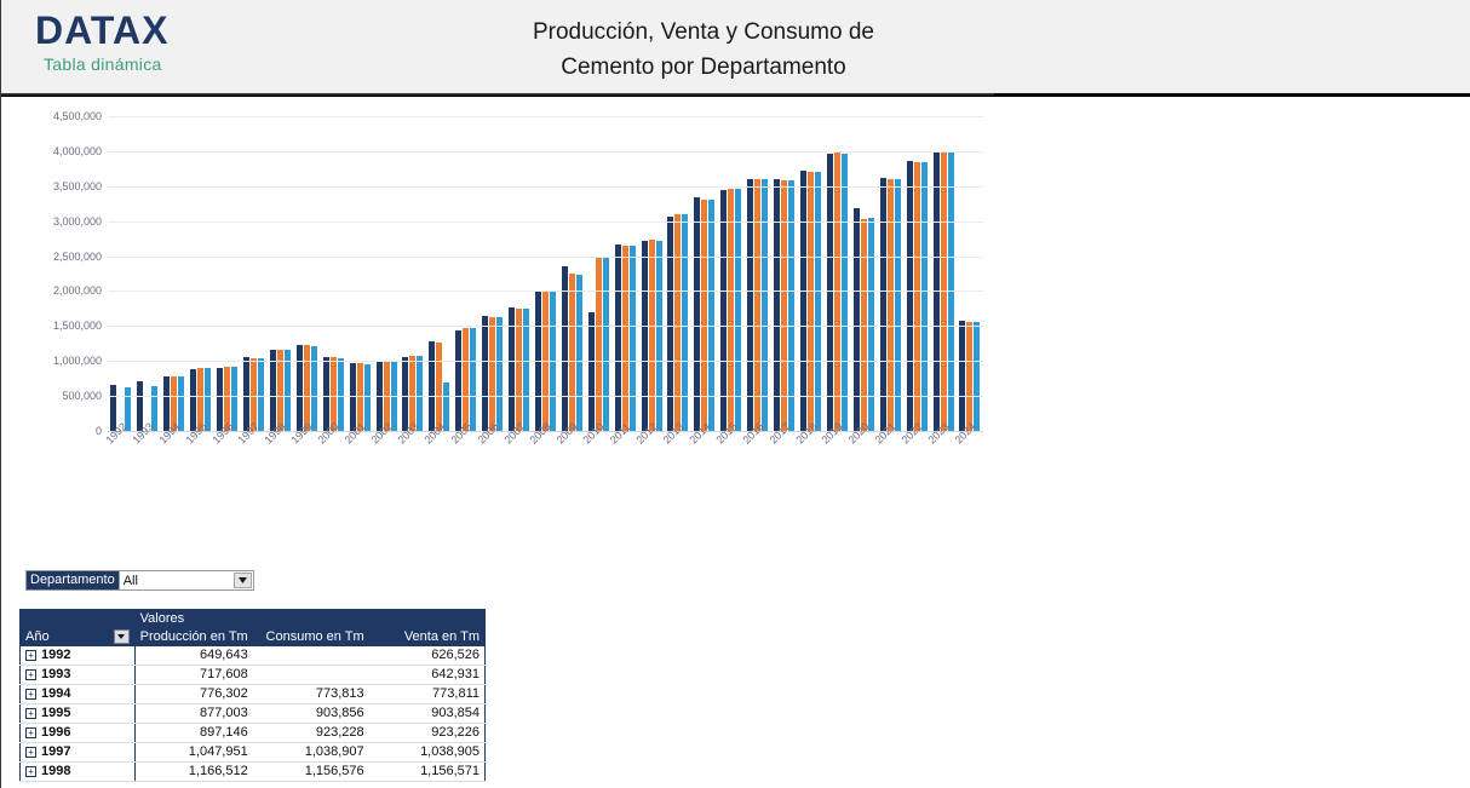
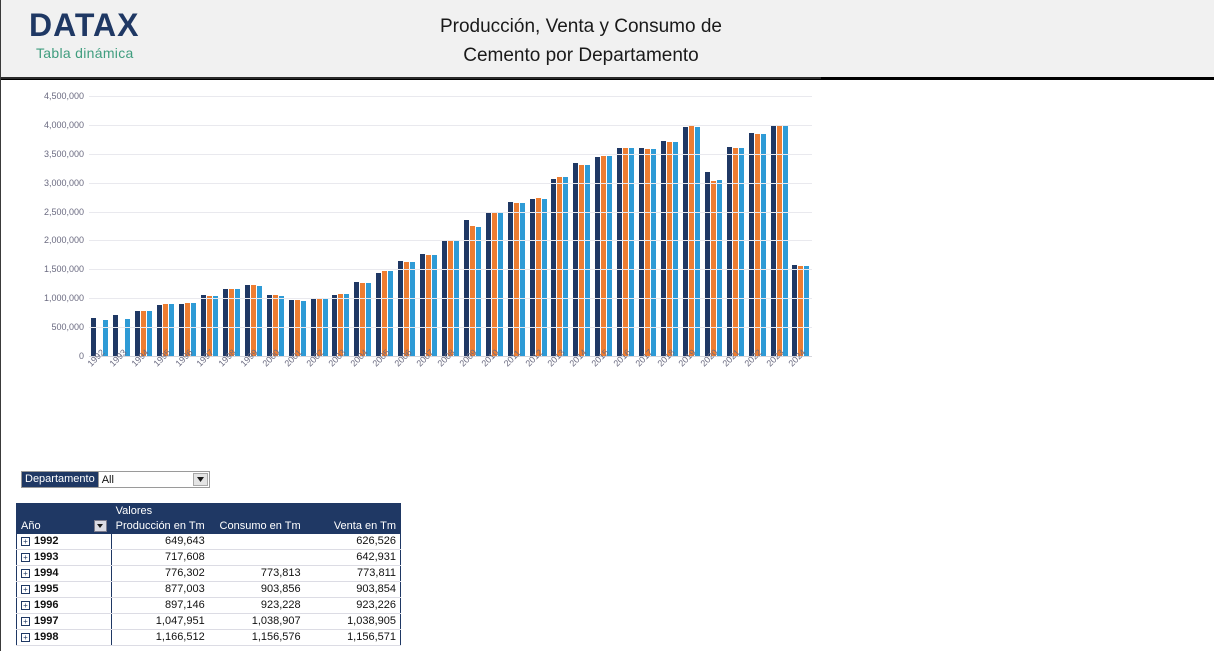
Venta en Tm/2004: 700000 -> 1300000
Producción en Tm/2010: 1700000 -> 2500000
